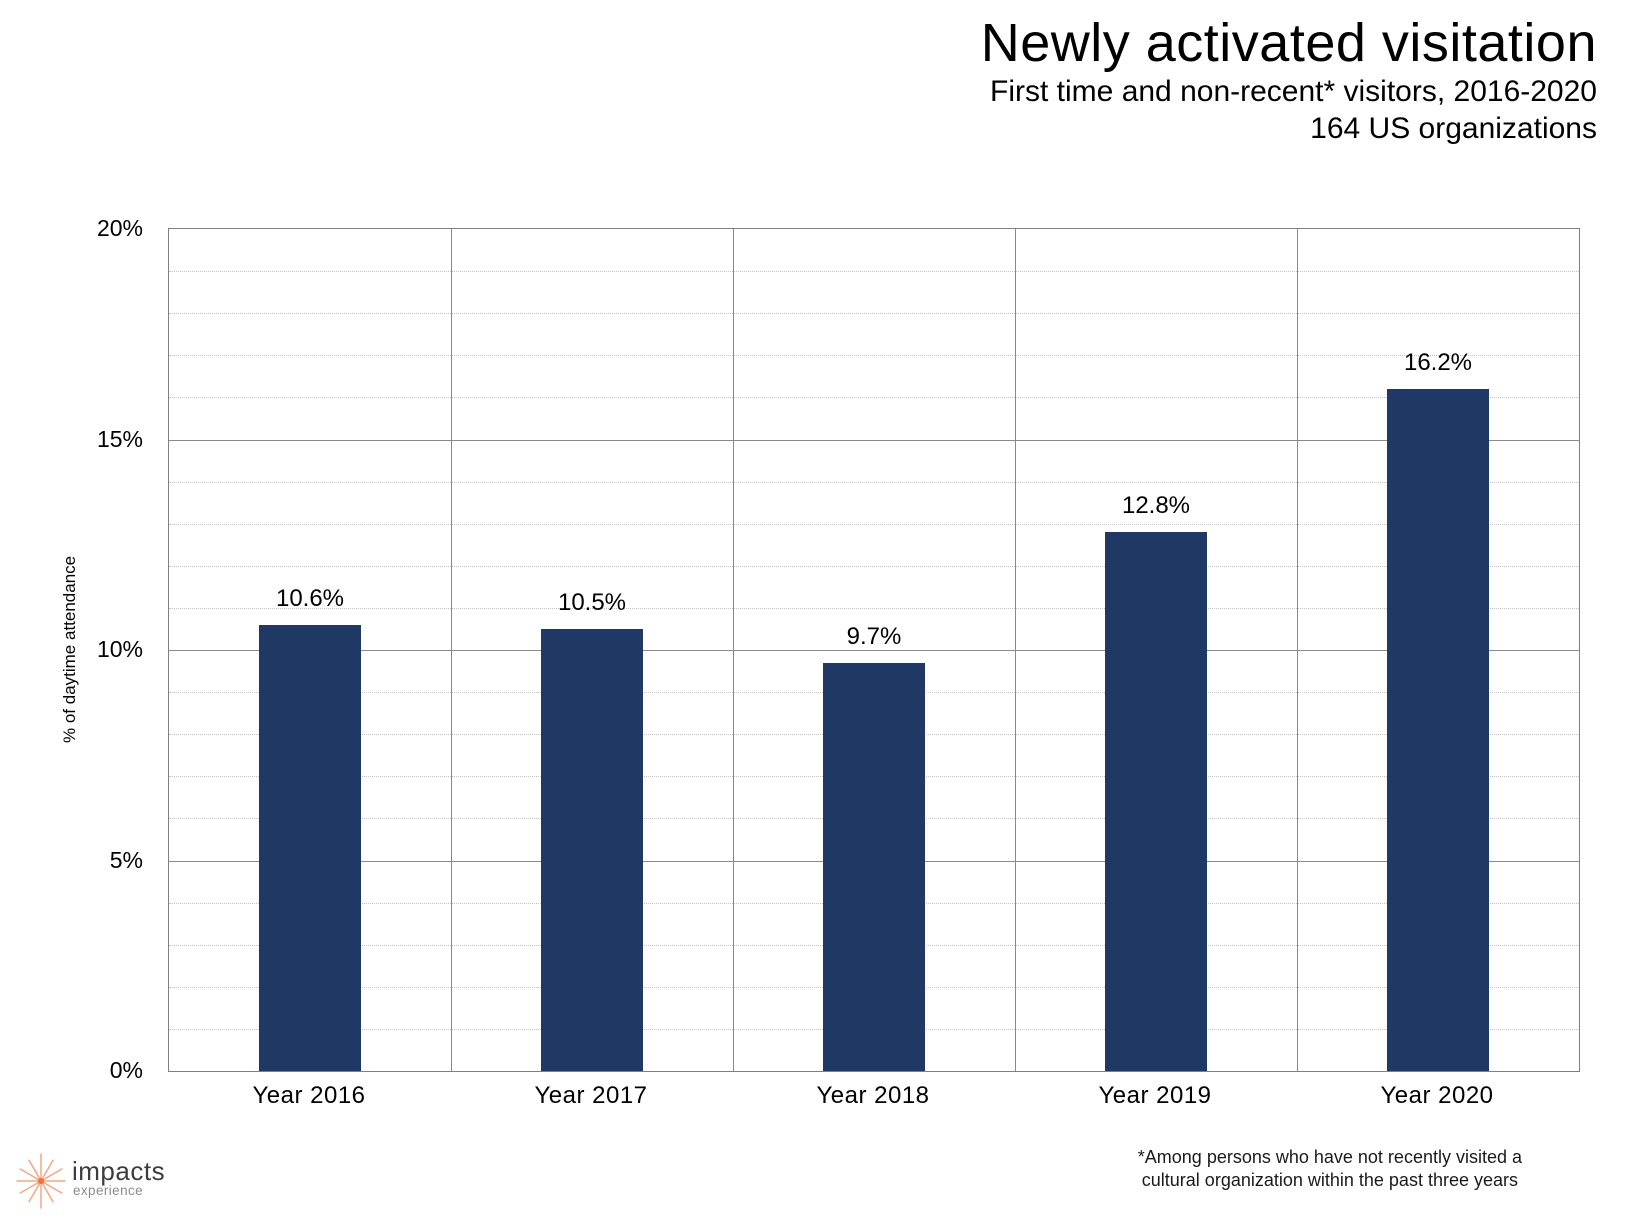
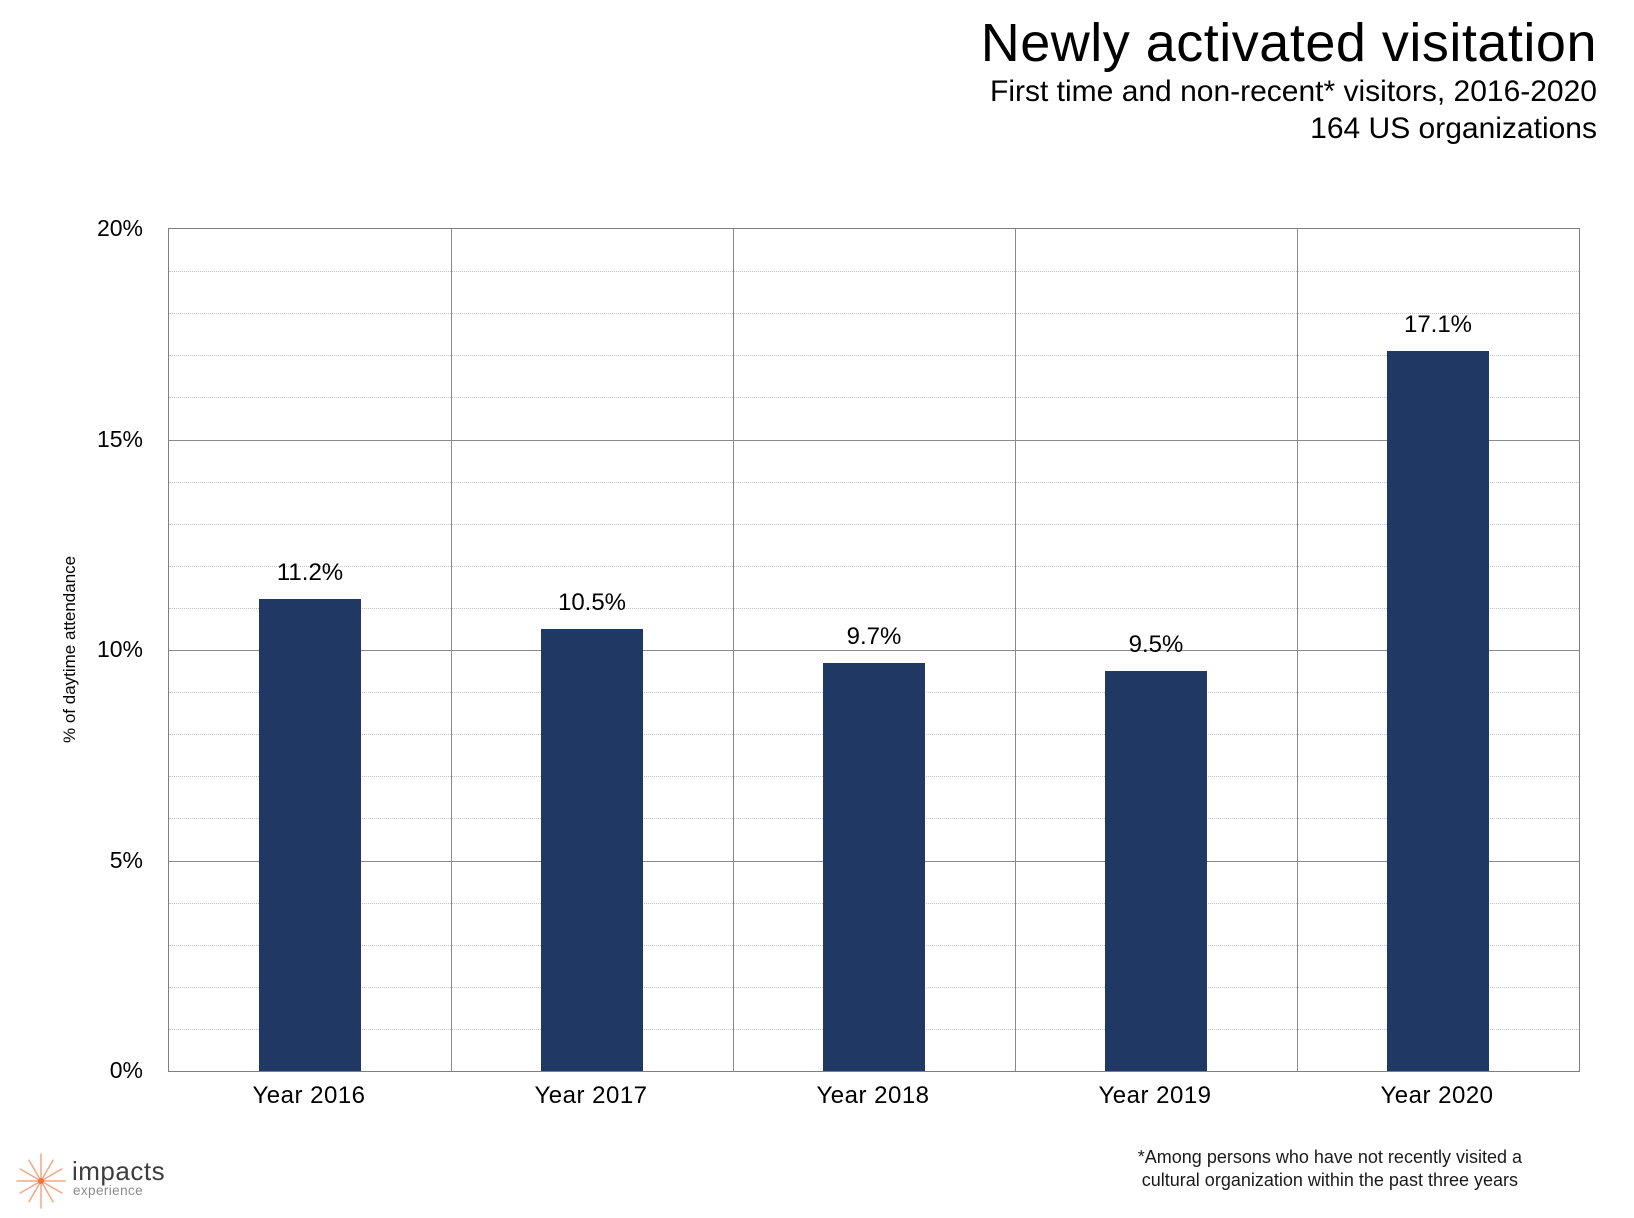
Year 2016: 10.6% -> 11.2%
Year 2019: 12.8% -> 9.5%
Year 2020: 16.2% -> 17.1%
